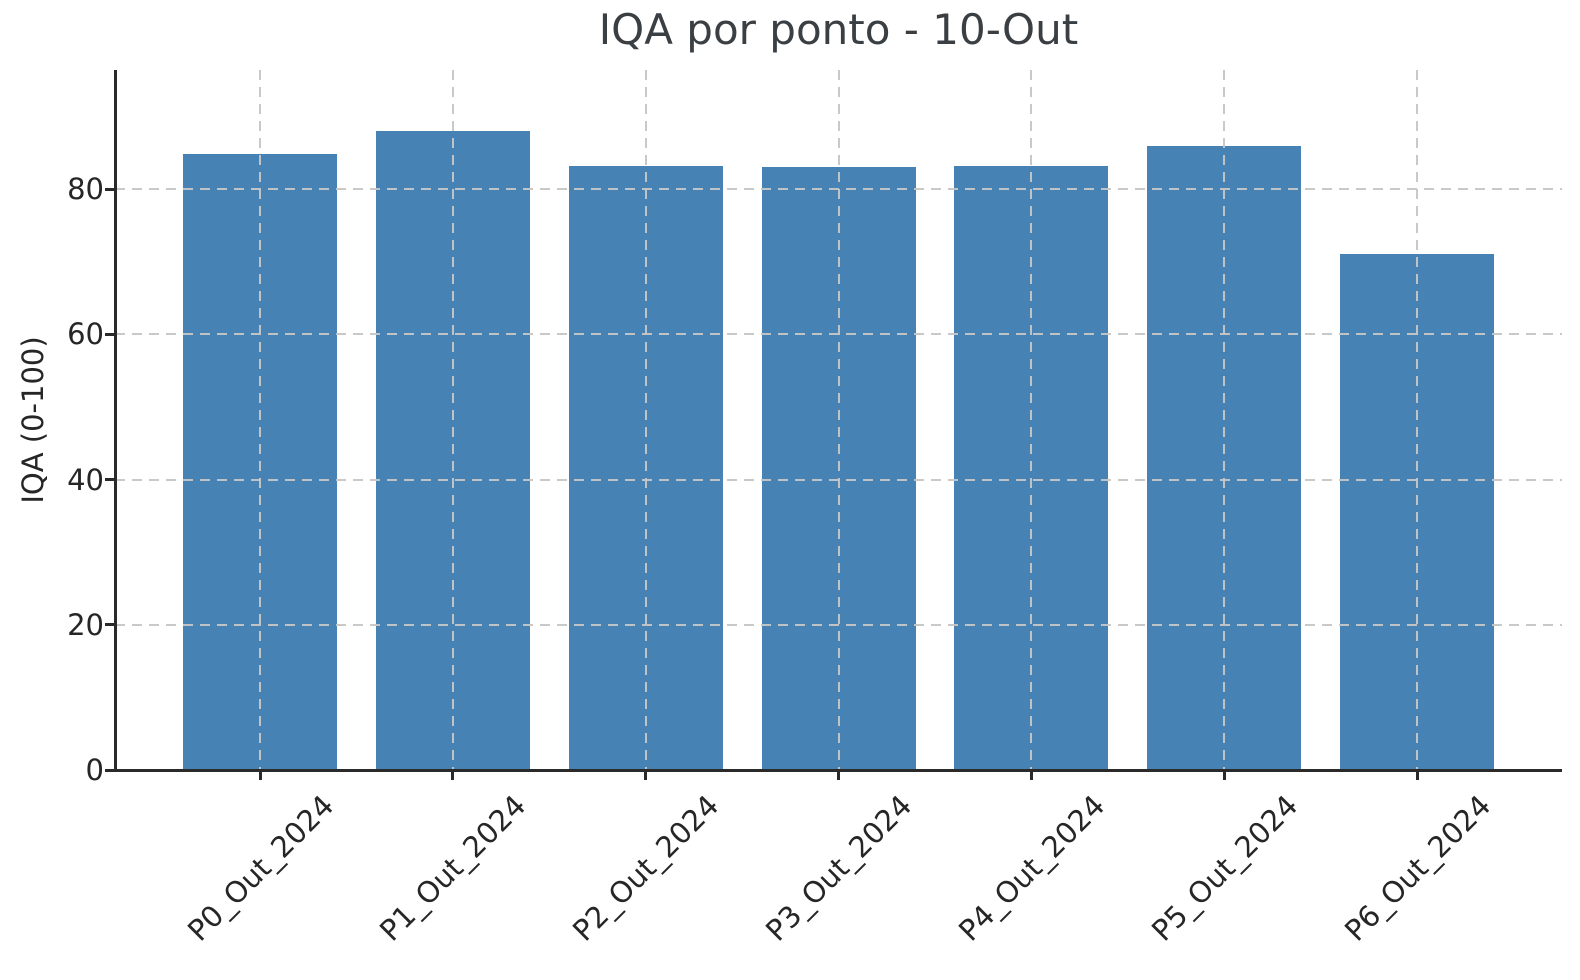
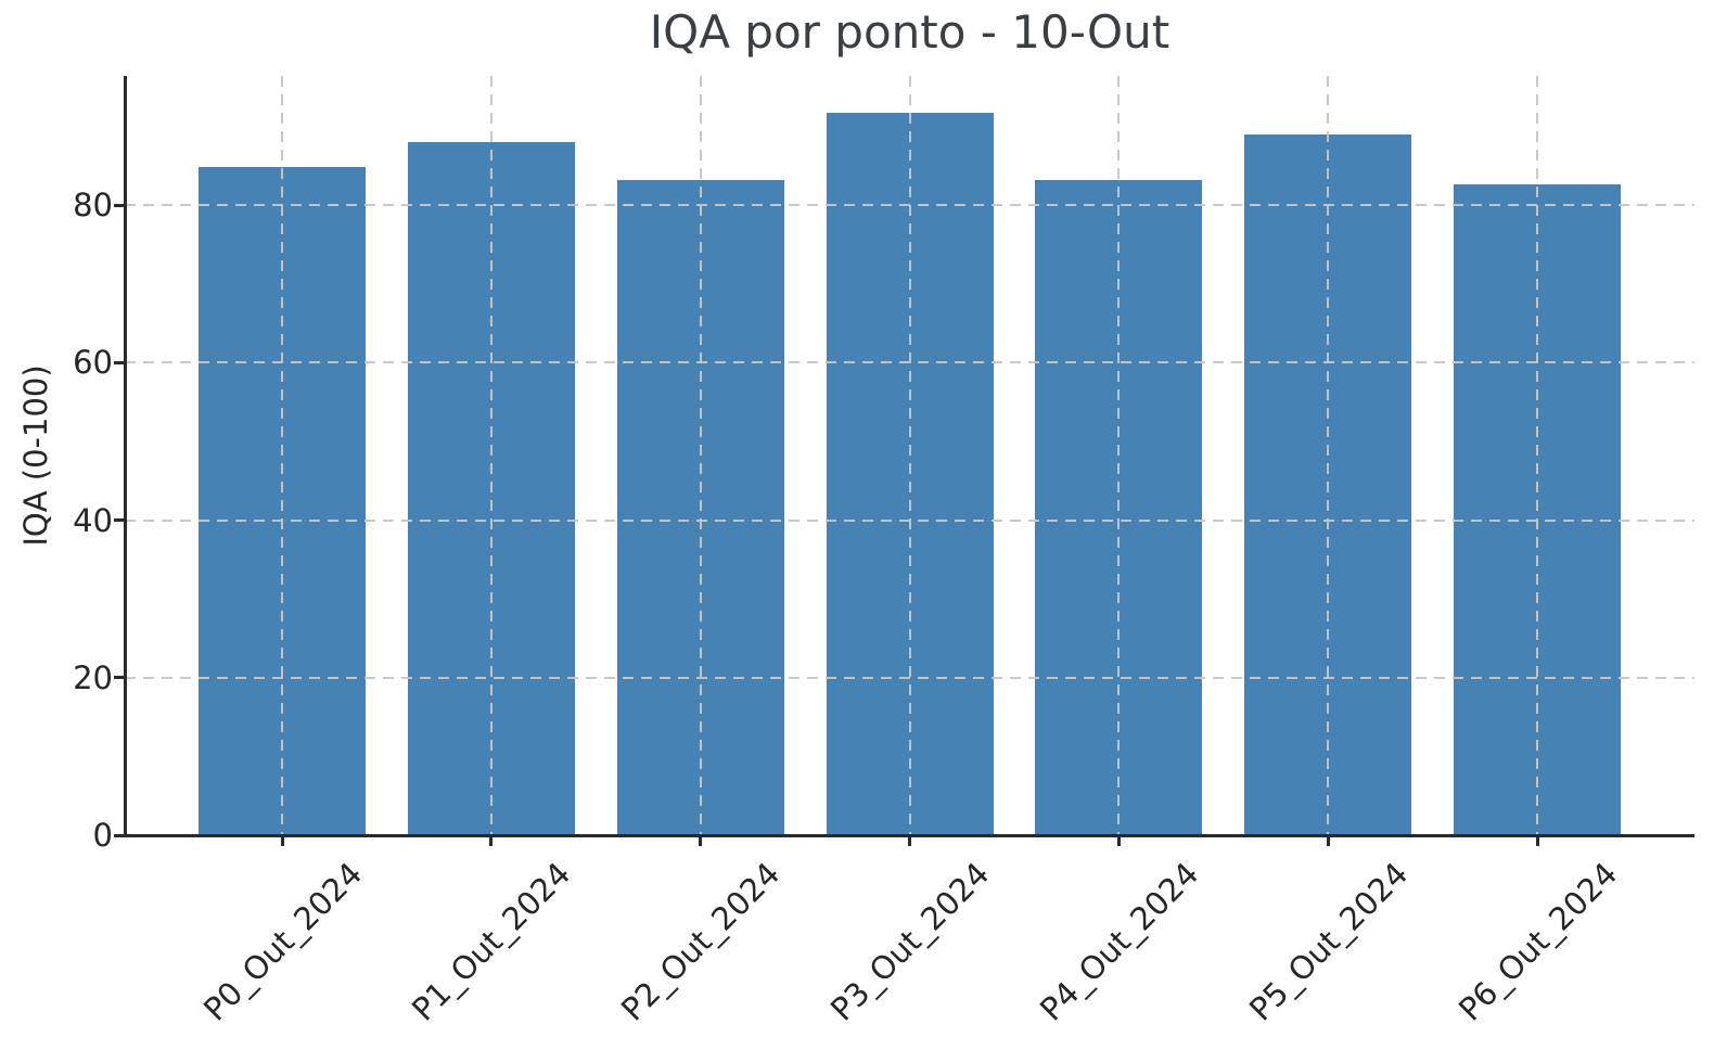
P3_Out_2024: 83 -> 92
P5_Out_2024: 86 -> 89
P6_Out_2024: 71 -> 83
